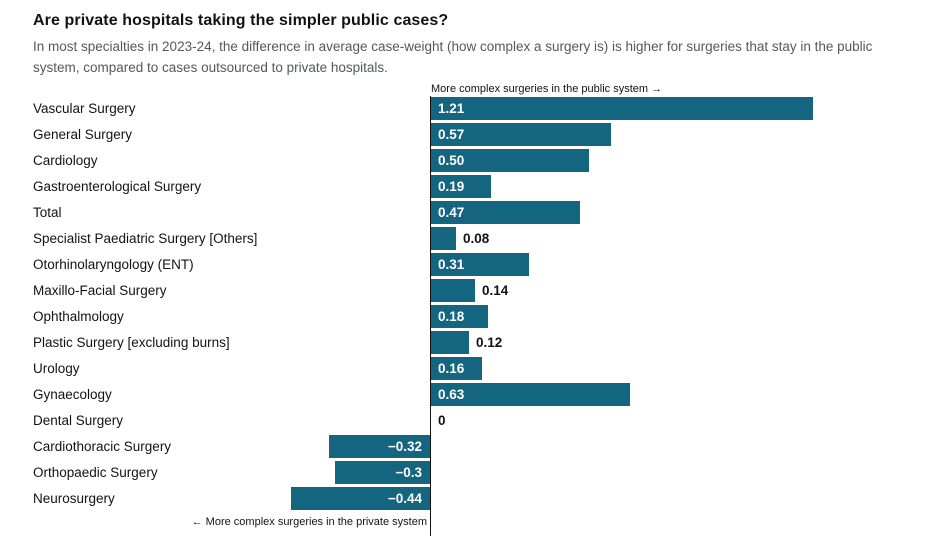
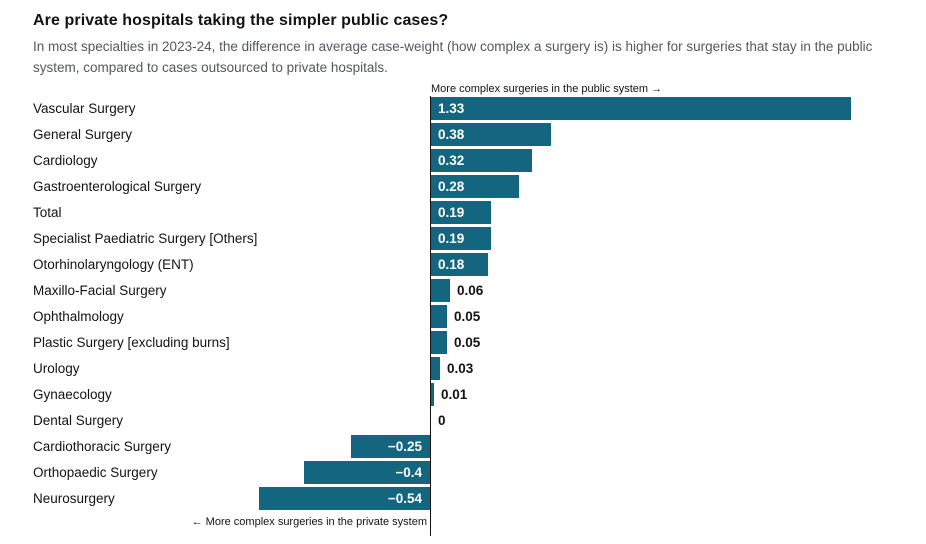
Vascular Surgery: 1.21 -> 1.33
General Surgery: 0.57 -> 0.38
Cardiology: 0.50 -> 0.32
Gastroenterological Surgery: 0.19 -> 0.28
Total: 0.47 -> 0.19
Specialist Paediatric Surgery [Others]: 0.08 -> 0.19
Otorhinolaryngology (ENT): 0.31 -> 0.18
Maxillo-Facial Surgery: 0.14 -> 0.06
Ophthalmology: 0.18 -> 0.05
Plastic Surgery [excluding burns]: 0.12 -> 0.05
Urology: 0.16 -> 0.03
Gynaecology: 0.63 -> 0.01
Cardiothoracic Surgery: −0.32 -> −0.25
Orthopaedic Surgery: −0.3 -> −0.4
Neurosurgery: −0.44 -> −0.54
